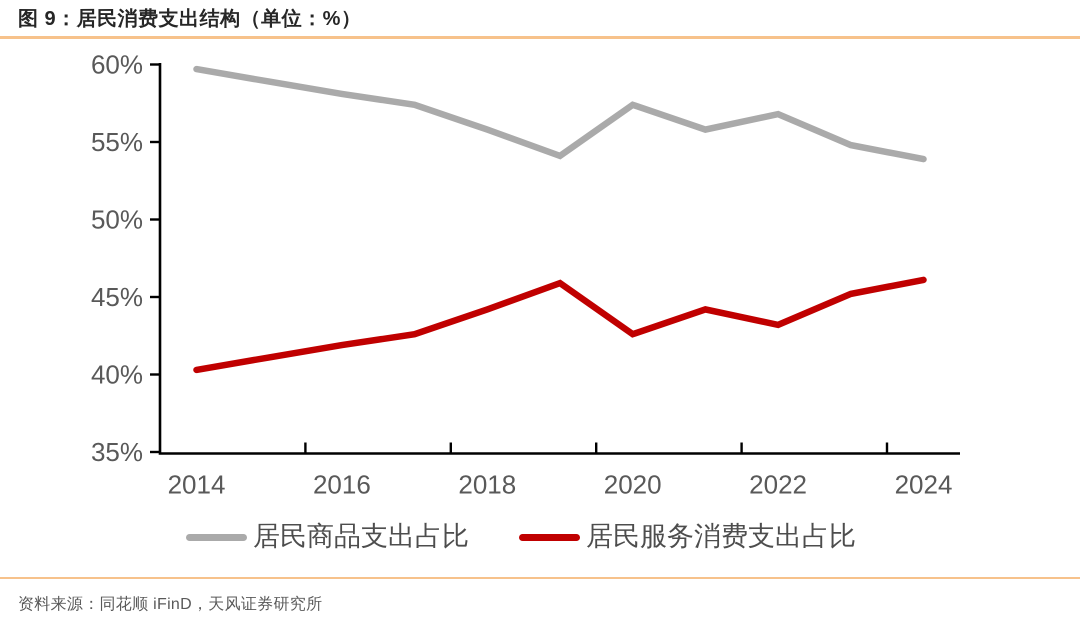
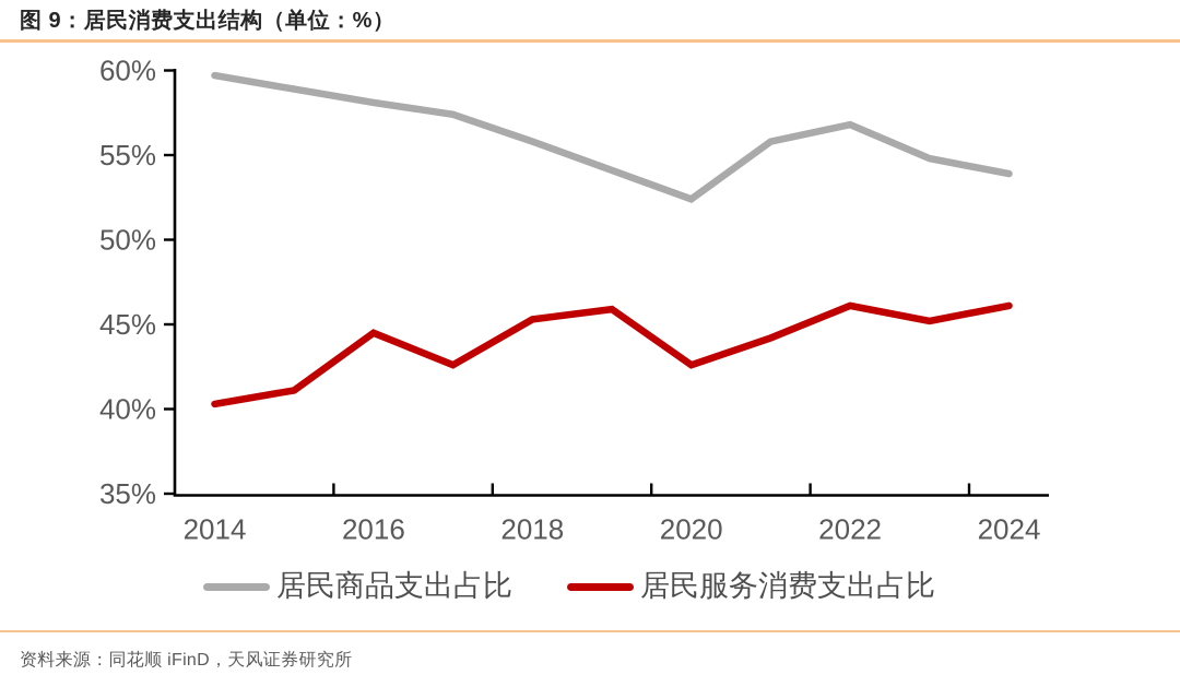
居民服务消费支出占比/2016: 41.9% -> 44.5%
居民服务消费支出占比/2018: 44.2% -> 45.3%
居民商品支出占比/2020: 57.4% -> 52.4%
居民服务消费支出占比/2022: 43.2% -> 46.1%
